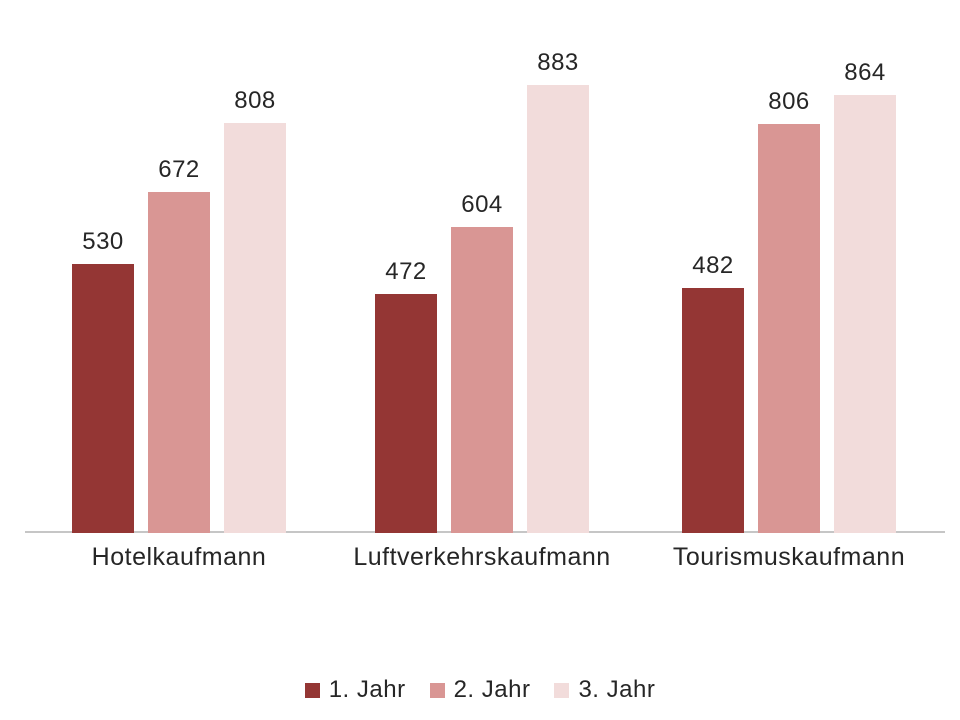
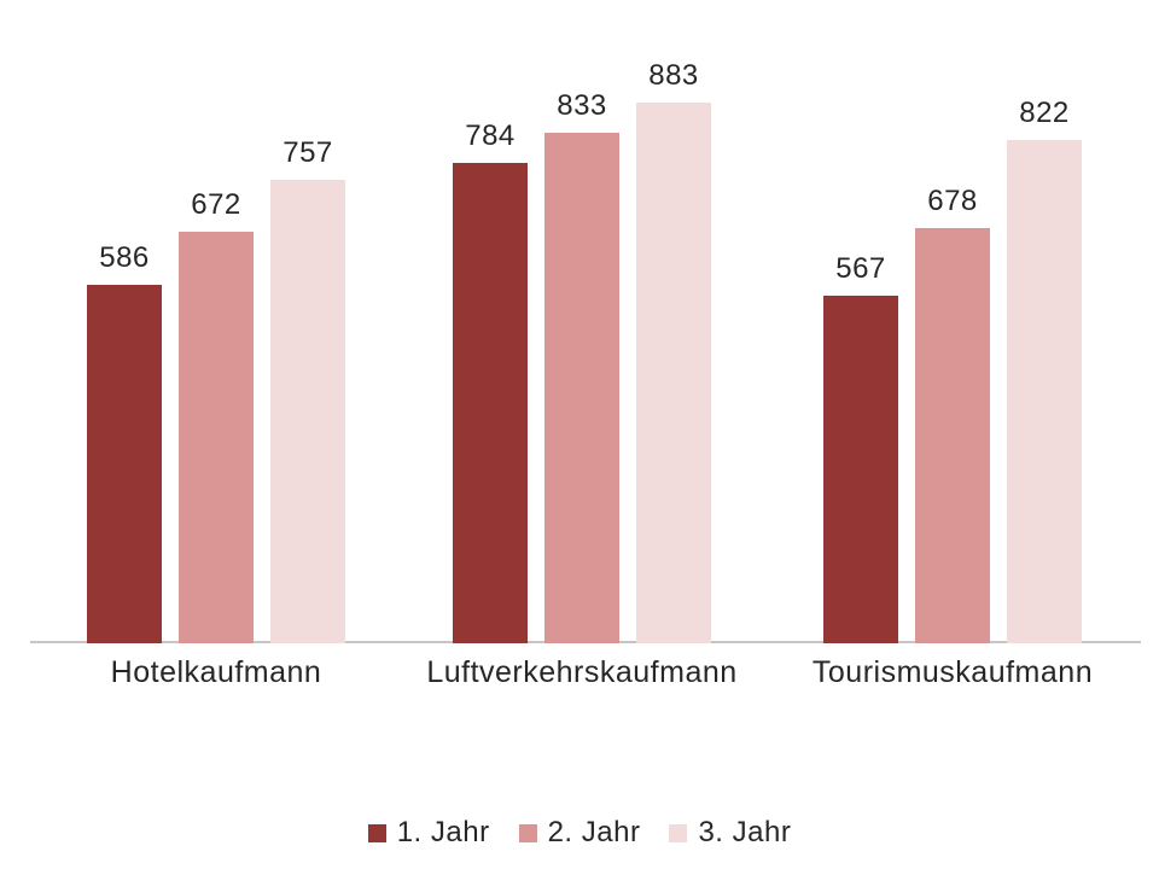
1. Jahr/Hotelkaufmann: 530 -> 586
3. Jahr/Hotelkaufmann: 808 -> 757
1. Jahr/Luftverkehrskaufmann: 472 -> 784
2. Jahr/Luftverkehrskaufmann: 604 -> 833
1. Jahr/Tourismuskaufmann: 482 -> 567
2. Jahr/Tourismuskaufmann: 806 -> 678
3. Jahr/Tourismuskaufmann: 864 -> 822
